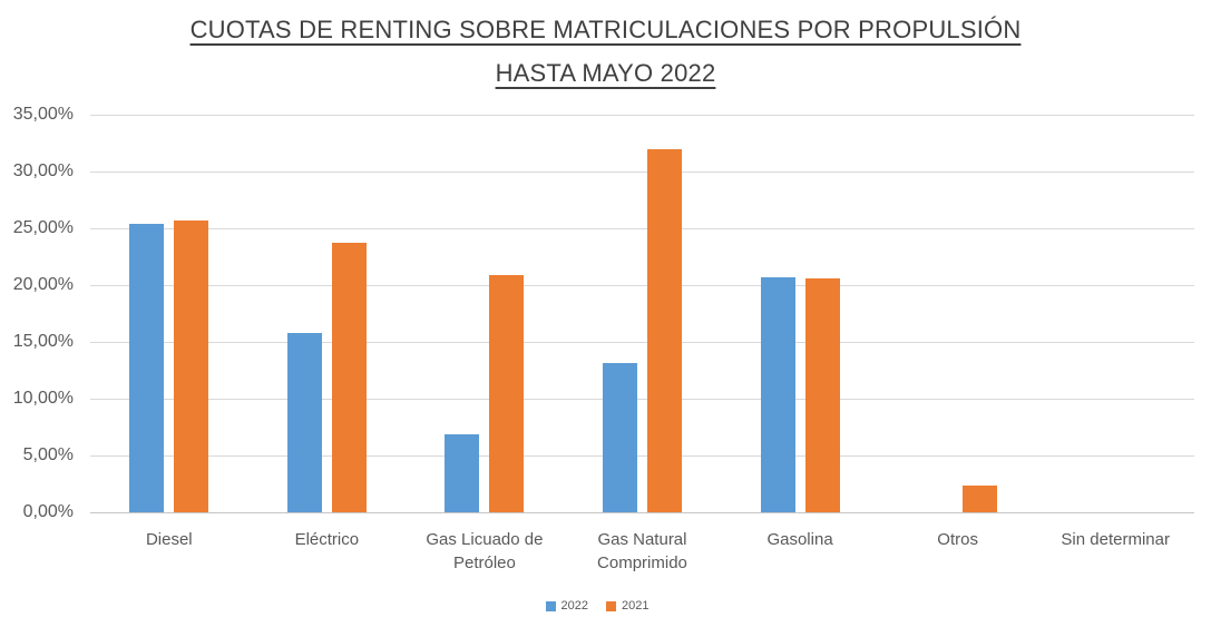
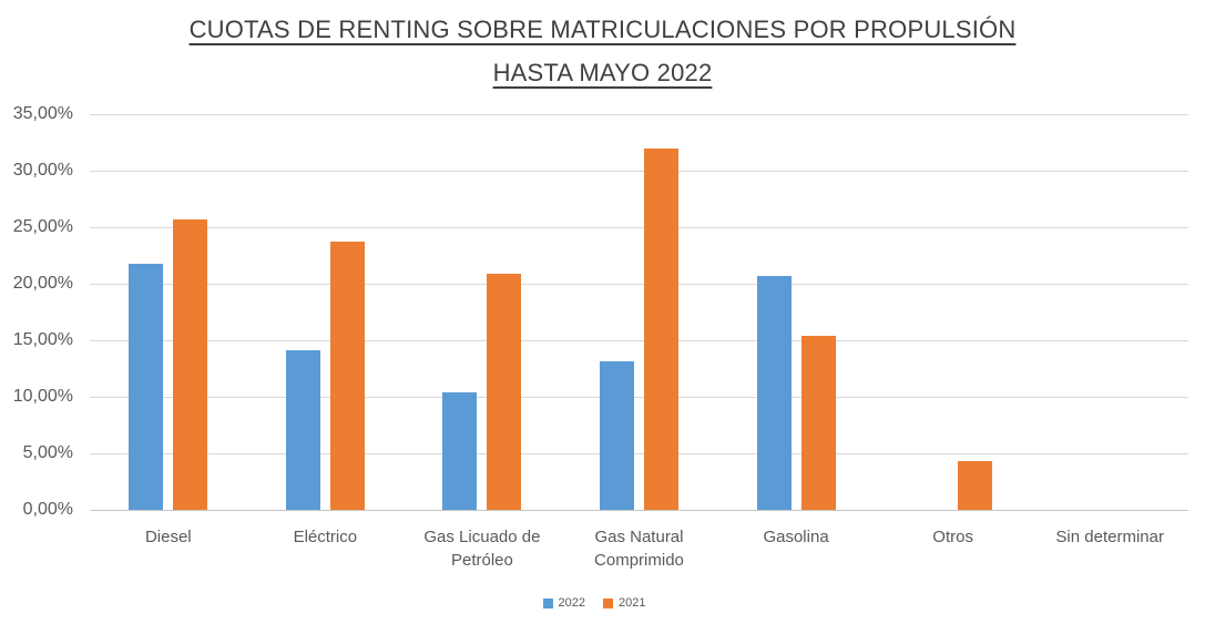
2022/Diesel: 25,4% -> 21,8%
2022/Eléctrico: 15,8% -> 14,1%
2022/Gas Licuado de Petróleo: 6,9% -> 10,4%
2021/Gasolina: 20,6% -> 15,4%
2021/Otros: 2,4% -> 4,3%
